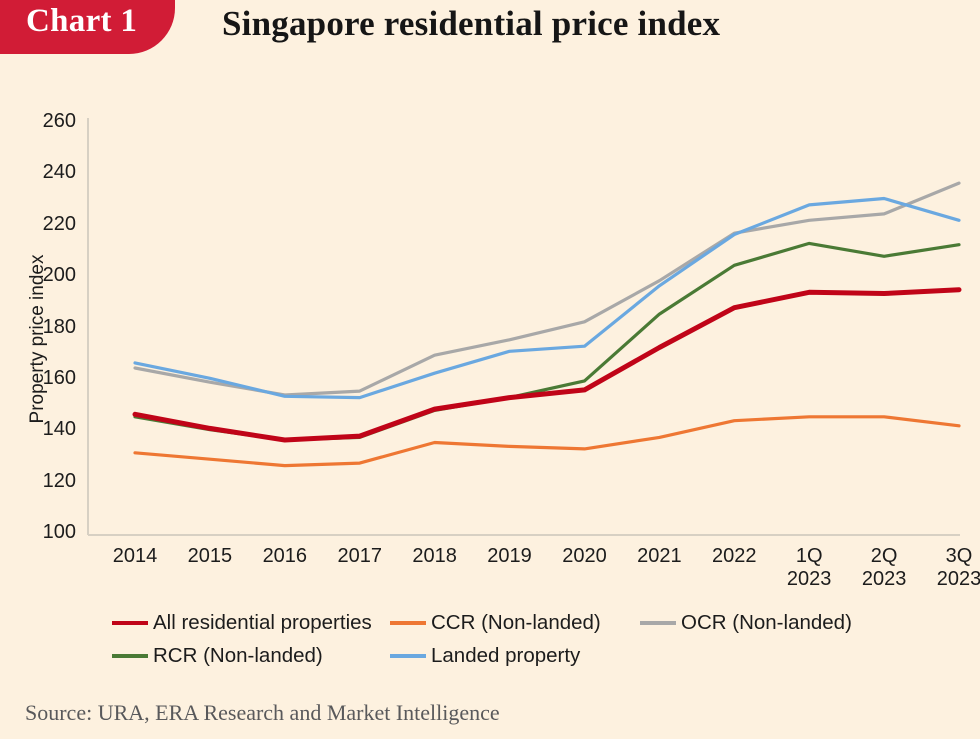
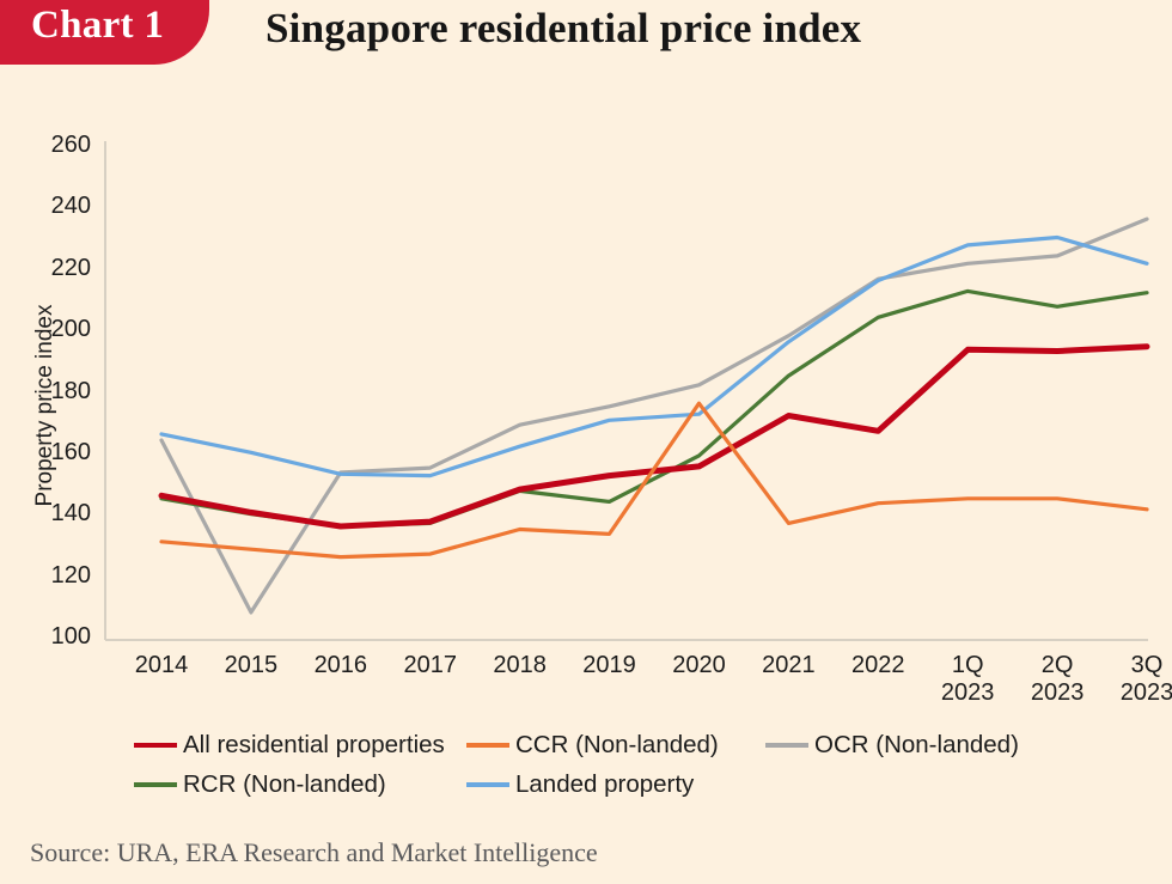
OCR (Non-landed)/2015: 160 -> 109
RCR (Non-landed)/2019: 154 -> 145
CCR (Non-landed)/2020: 134 -> 177
All residential properties/2022: 188 -> 168
